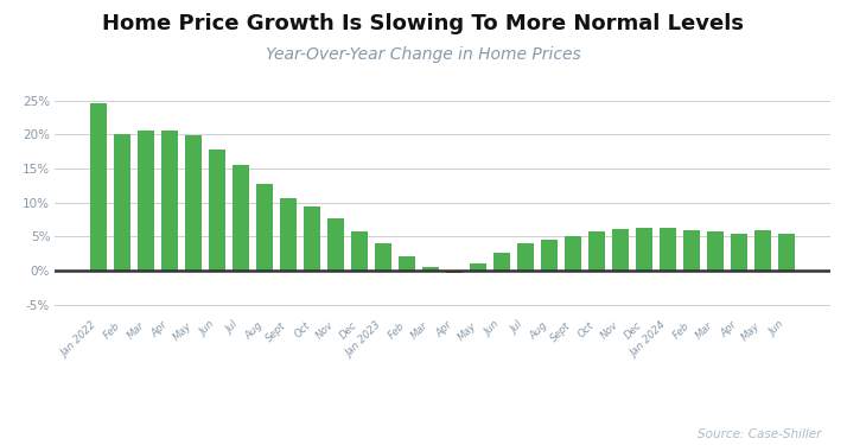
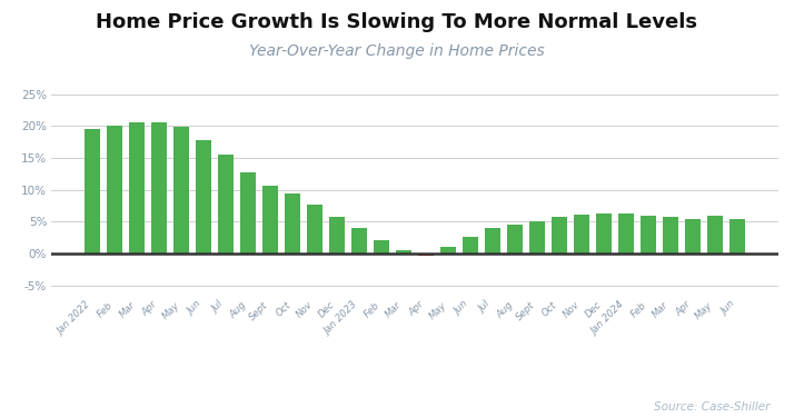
Jan 2022: 24.6% -> 19.5%
